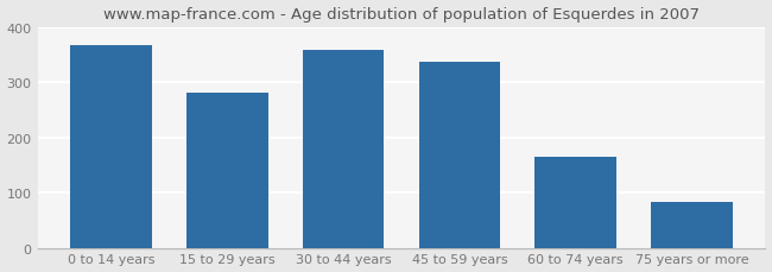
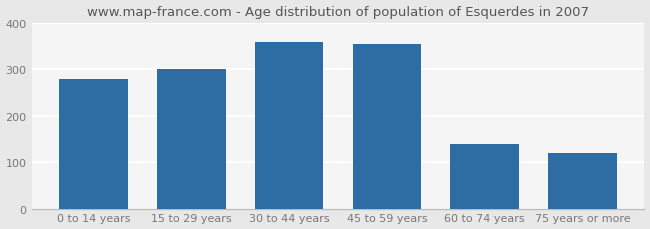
0 to 14 years: 368 -> 280
15 to 29 years: 281 -> 300
45 to 59 years: 338 -> 355
60 to 74 years: 165 -> 140
75 years or more: 83 -> 120
